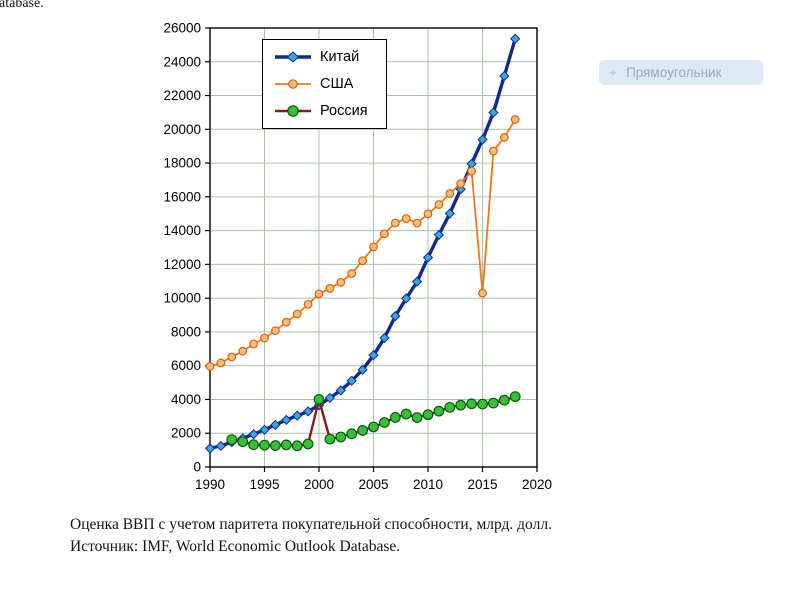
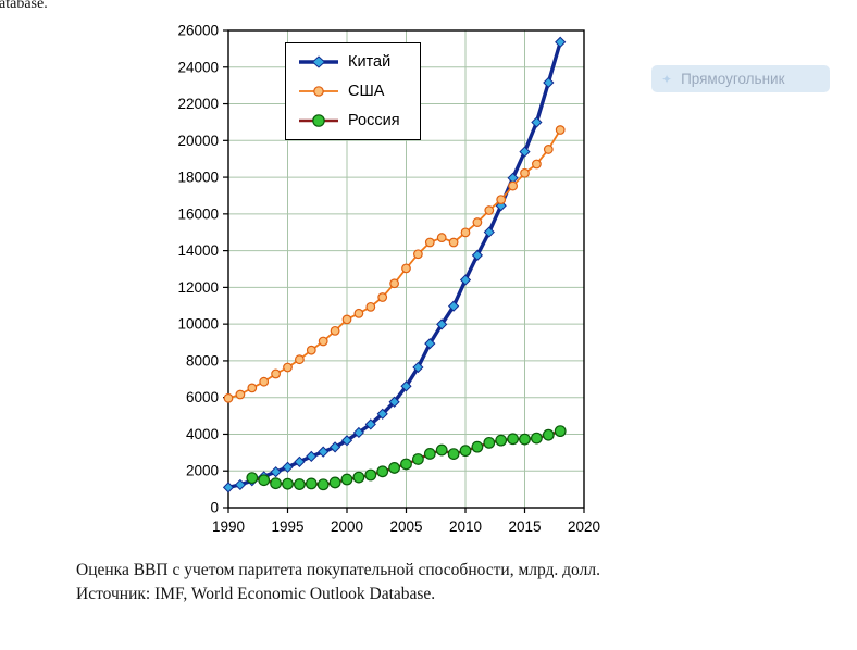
Россия/2000: 4000 -> 1500
США/2015: 10300 -> 18200
